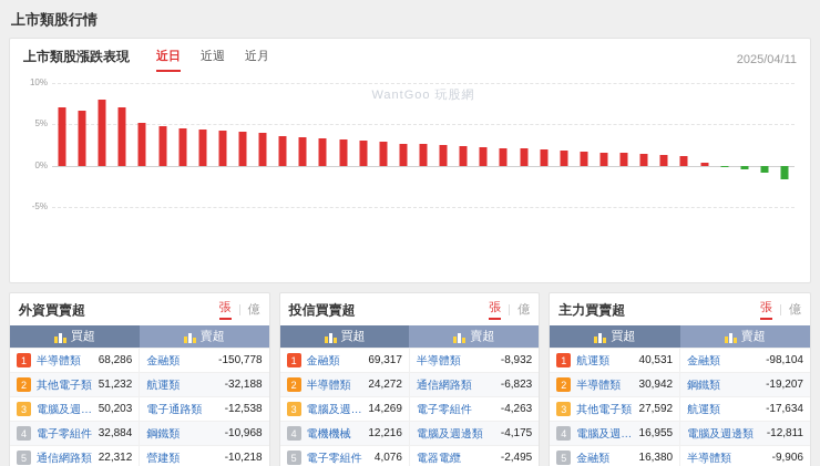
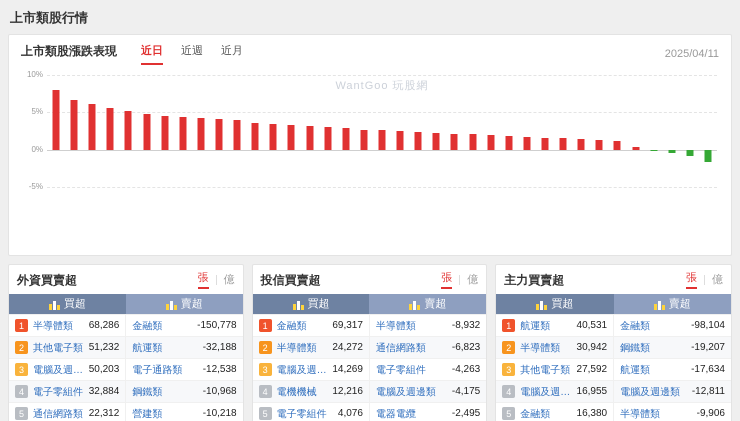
航運類: 7% -> 8%
電腦及週邊類: 8% -> 6%
電子零組件: 7% -> 6%
